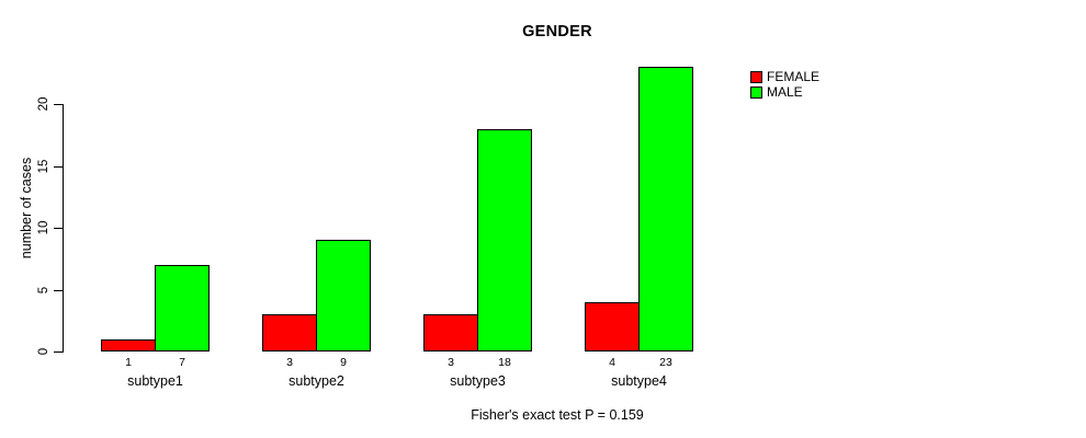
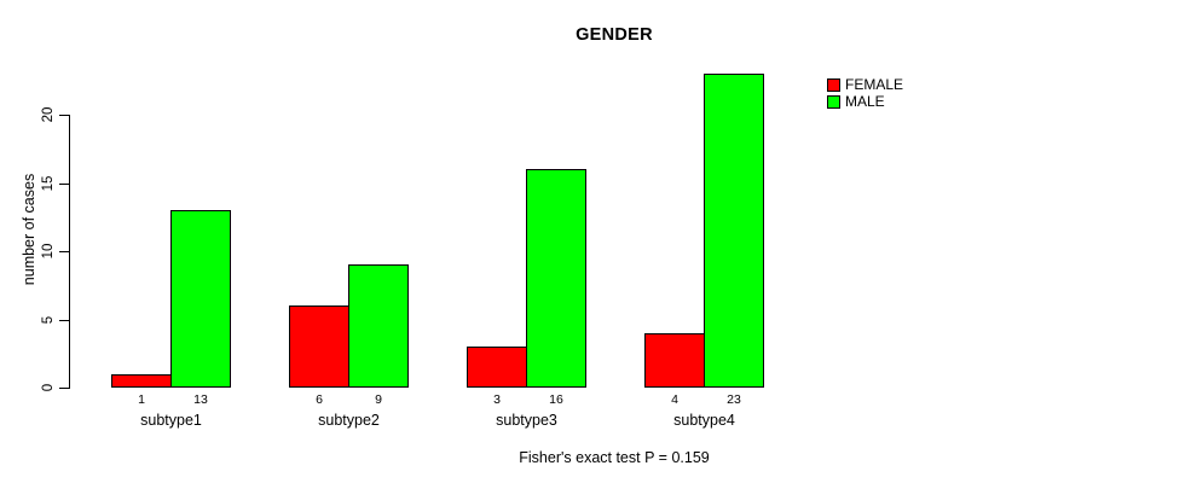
MALE/subtype1: 7 -> 13
FEMALE/subtype2: 3 -> 6
MALE/subtype3: 18 -> 16
